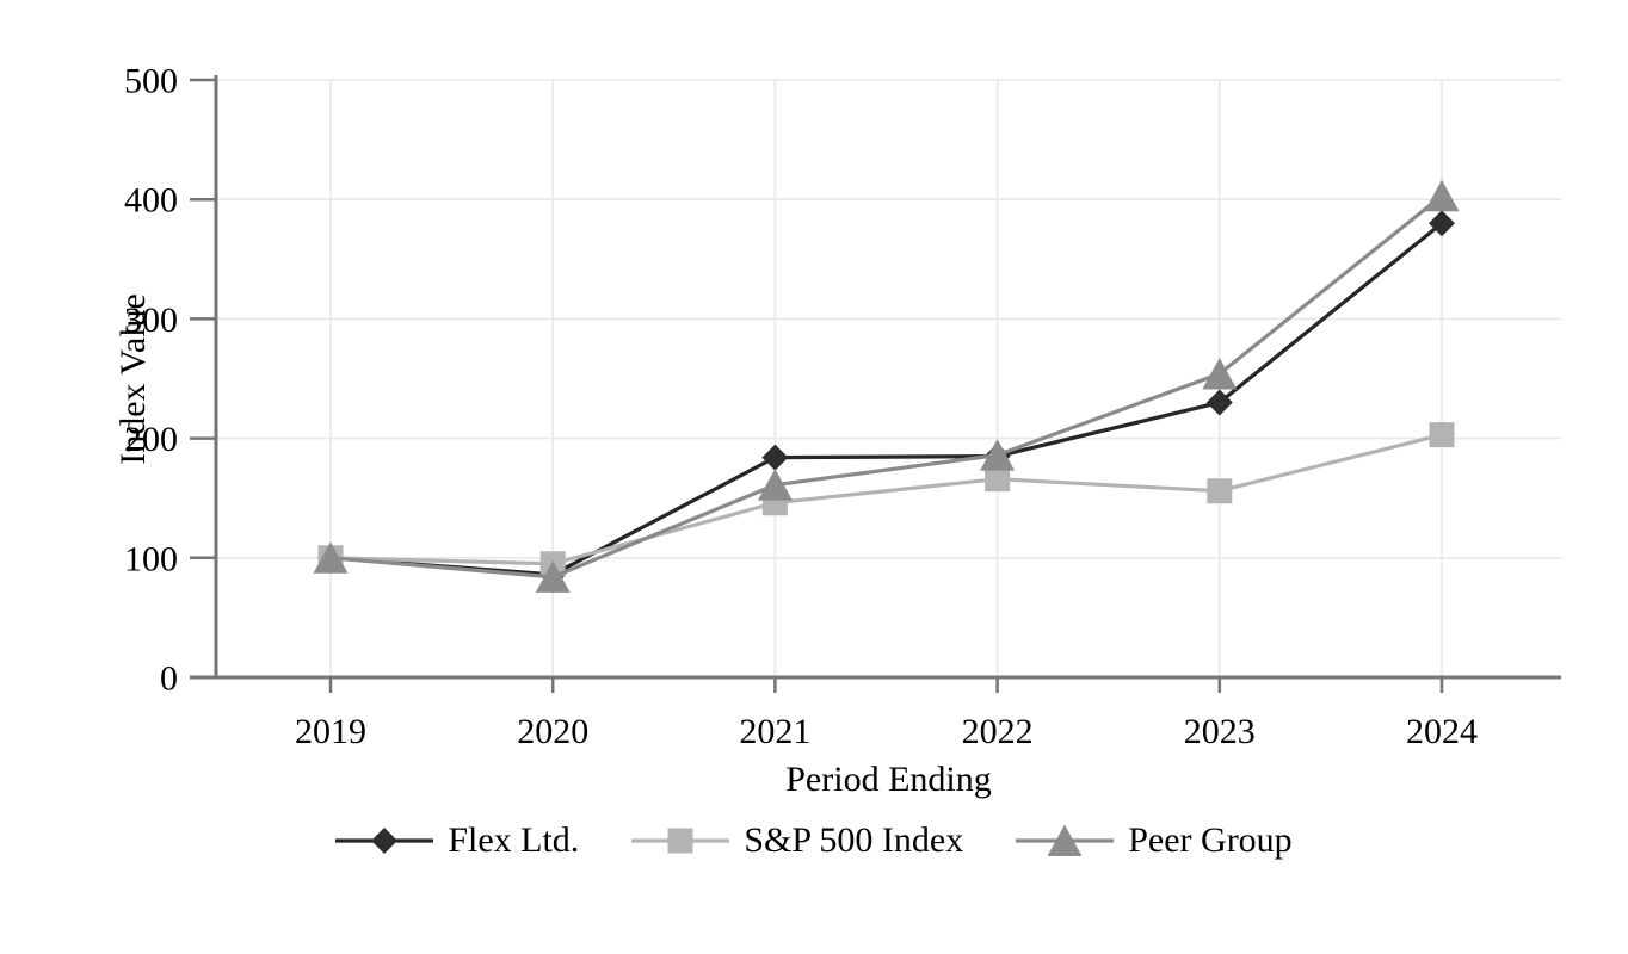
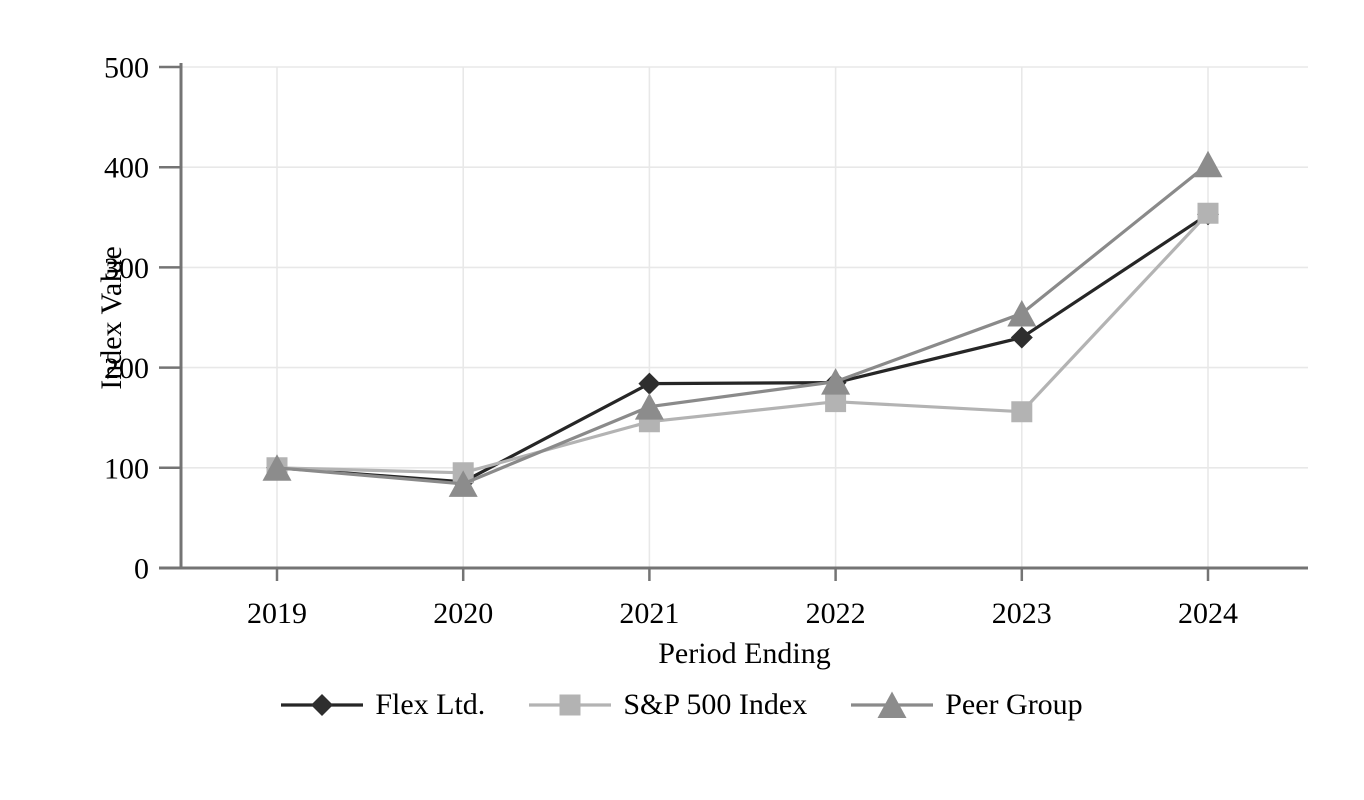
Flex Ltd./2024: 380 -> 353
S&P 500 Index/2024: 203 -> 354
